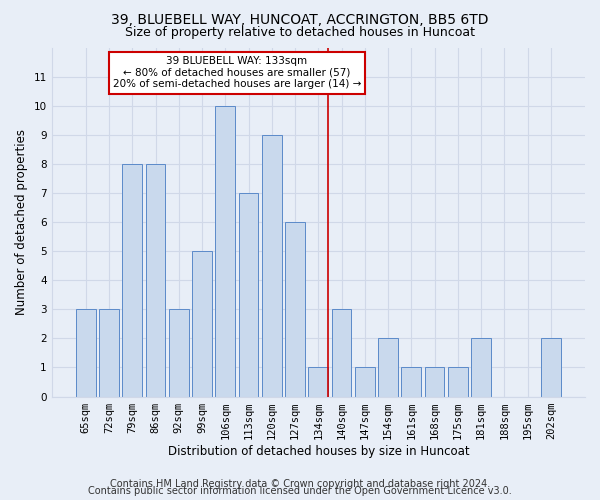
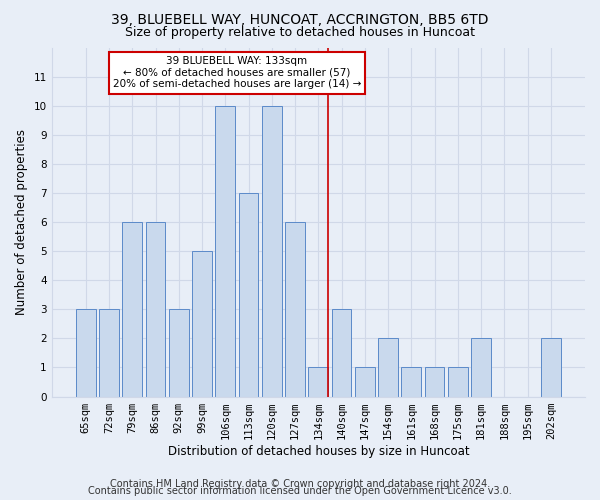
79sqm: 8 -> 6
86sqm: 8 -> 6
120sqm: 9 -> 10
